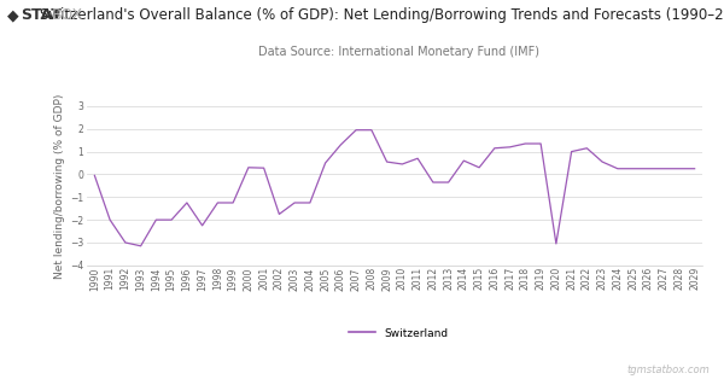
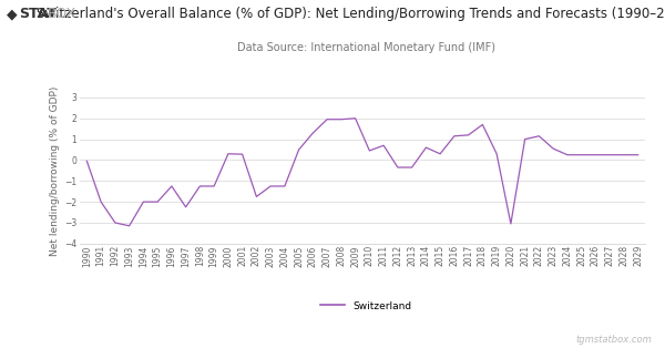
2009: 0.6 -> 2.0
2018: 1.4 -> 1.7
2019: 1.4 -> 0.3
